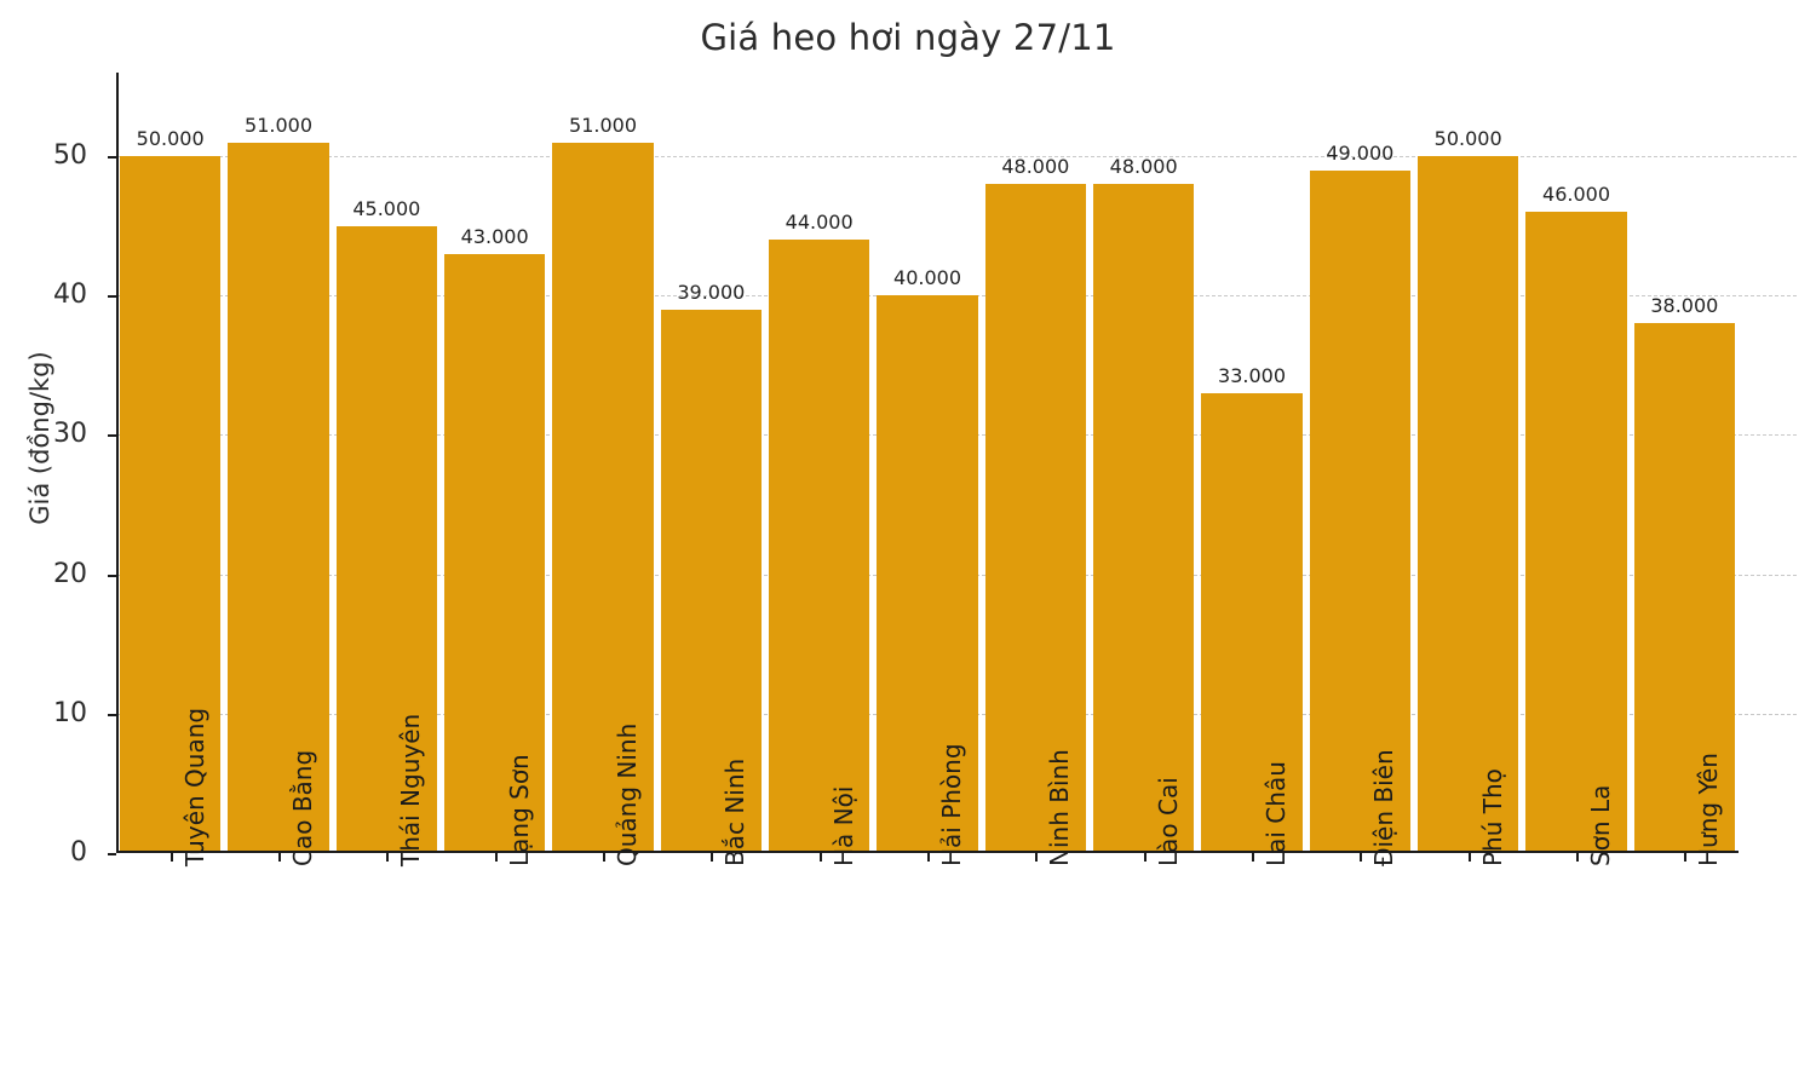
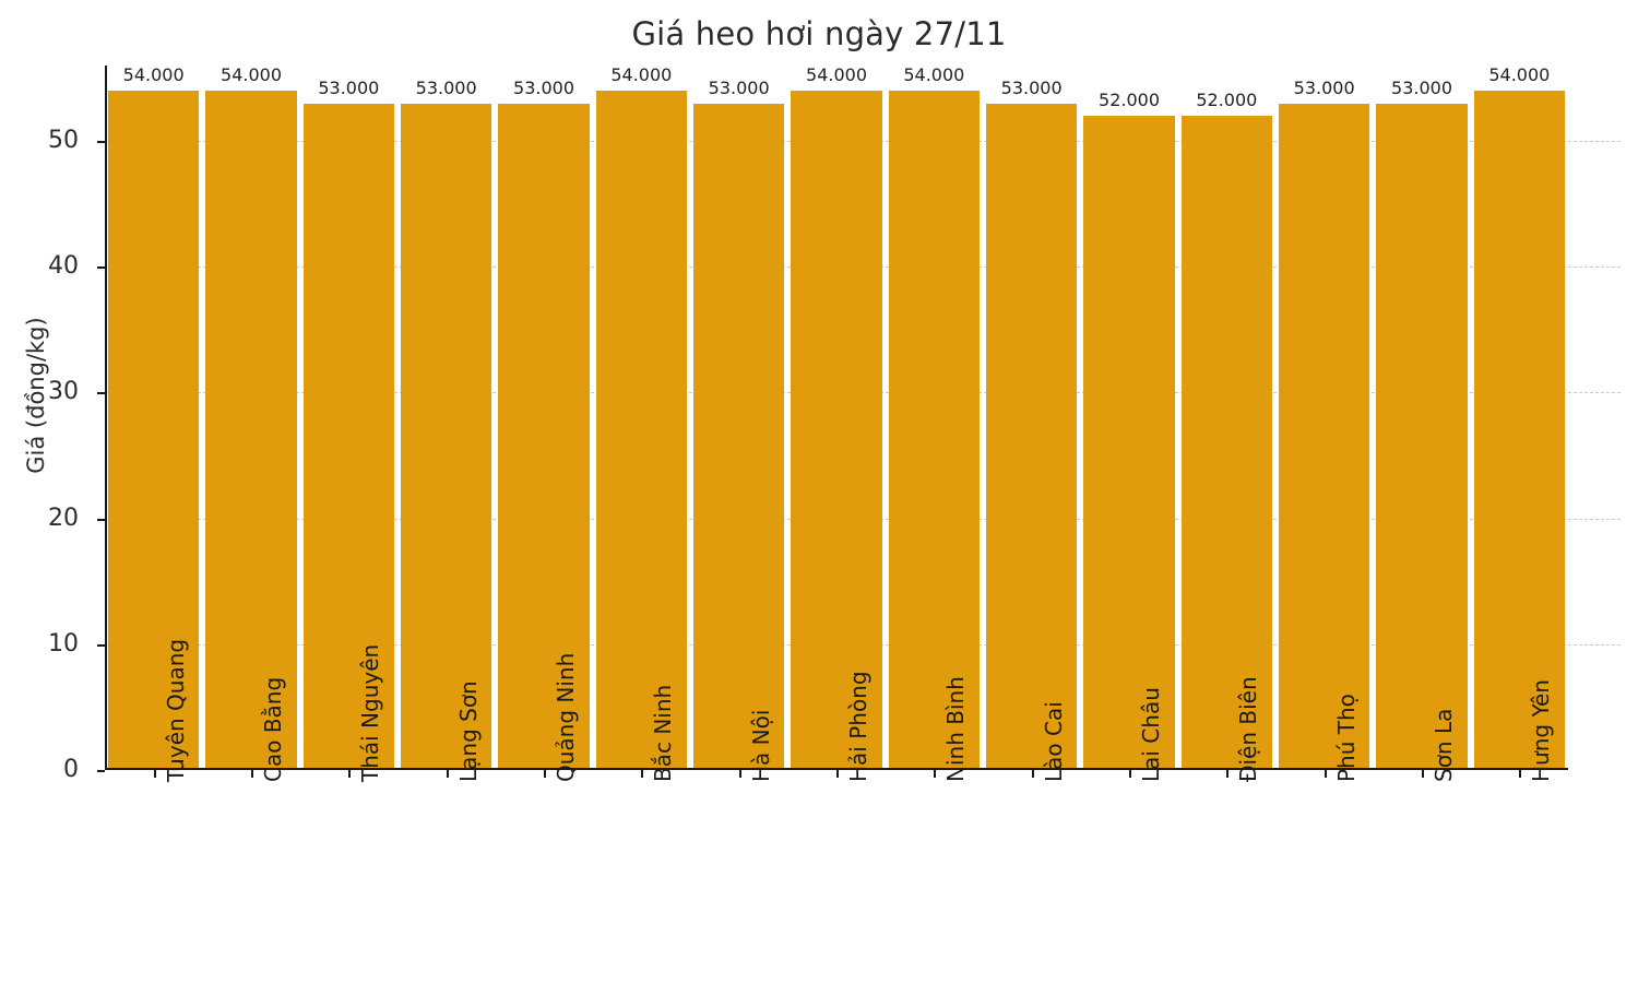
Tuyên Quang: 50.000 -> 54.000
Cao Bằng: 51.000 -> 54.000
Thái Nguyên: 45.000 -> 53.000
Lạng Sơn: 43.000 -> 53.000
Quảng Ninh: 51.000 -> 53.000
Bắc Ninh: 39.000 -> 54.000
Hà Nội: 44.000 -> 53.000
Hải Phòng: 40.000 -> 54.000
Ninh Bình: 48.000 -> 54.000
Lào Cai: 48.000 -> 53.000
Lai Châu: 33.000 -> 52.000
Điện Biên: 49.000 -> 52.000
Phú Thọ: 50.000 -> 53.000
Sơn La: 46.000 -> 53.000
Hưng Yên: 38.000 -> 54.000
